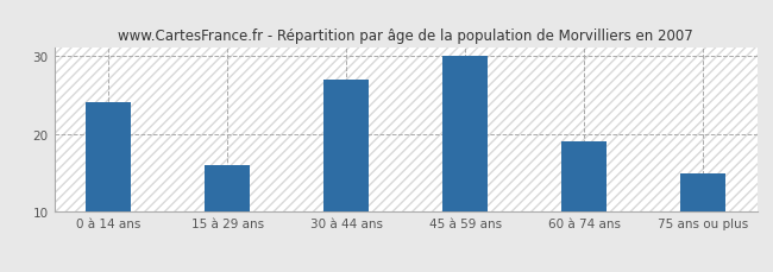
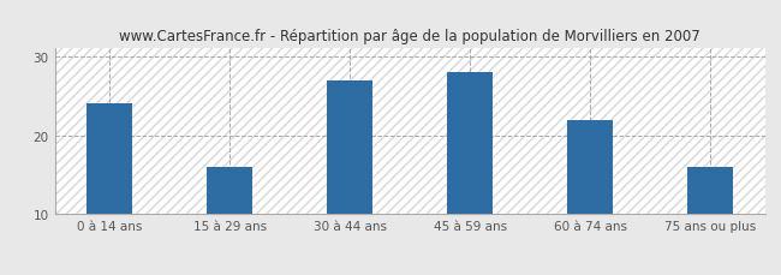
45 à 59 ans: 30 -> 28
60 à 74 ans: 19 -> 22
75 ans ou plus: 15 -> 16
